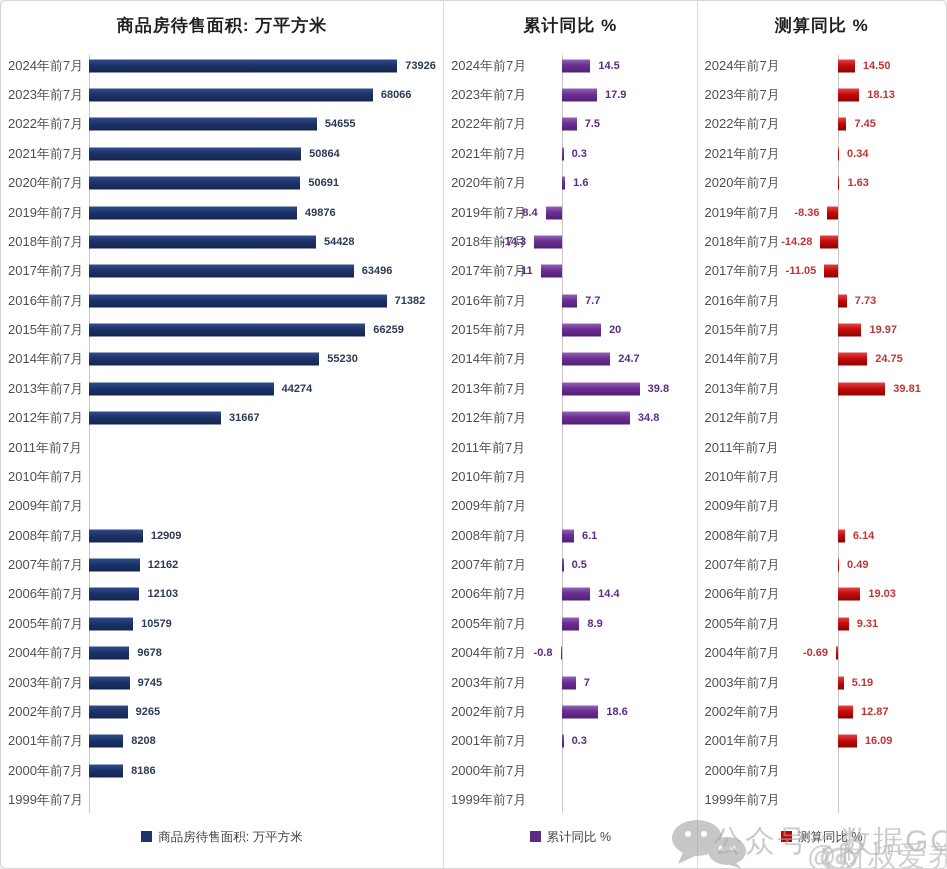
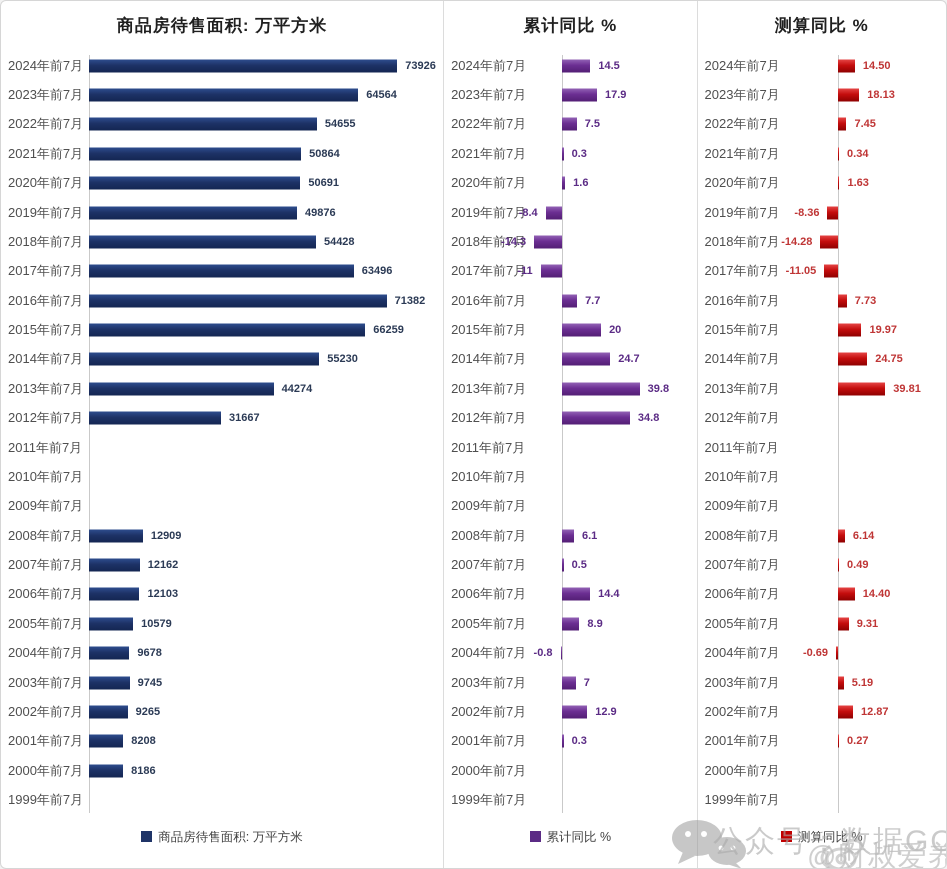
商品房待售面积: 万平方米/2023年前7月: 68066 -> 64564
累计同比 %/2002年前7月: 18.6 -> 12.9
测算同比 %/2006年前7月: 19.03 -> 14.40
测算同比 %/2001年前7月: 16.09 -> 0.27
